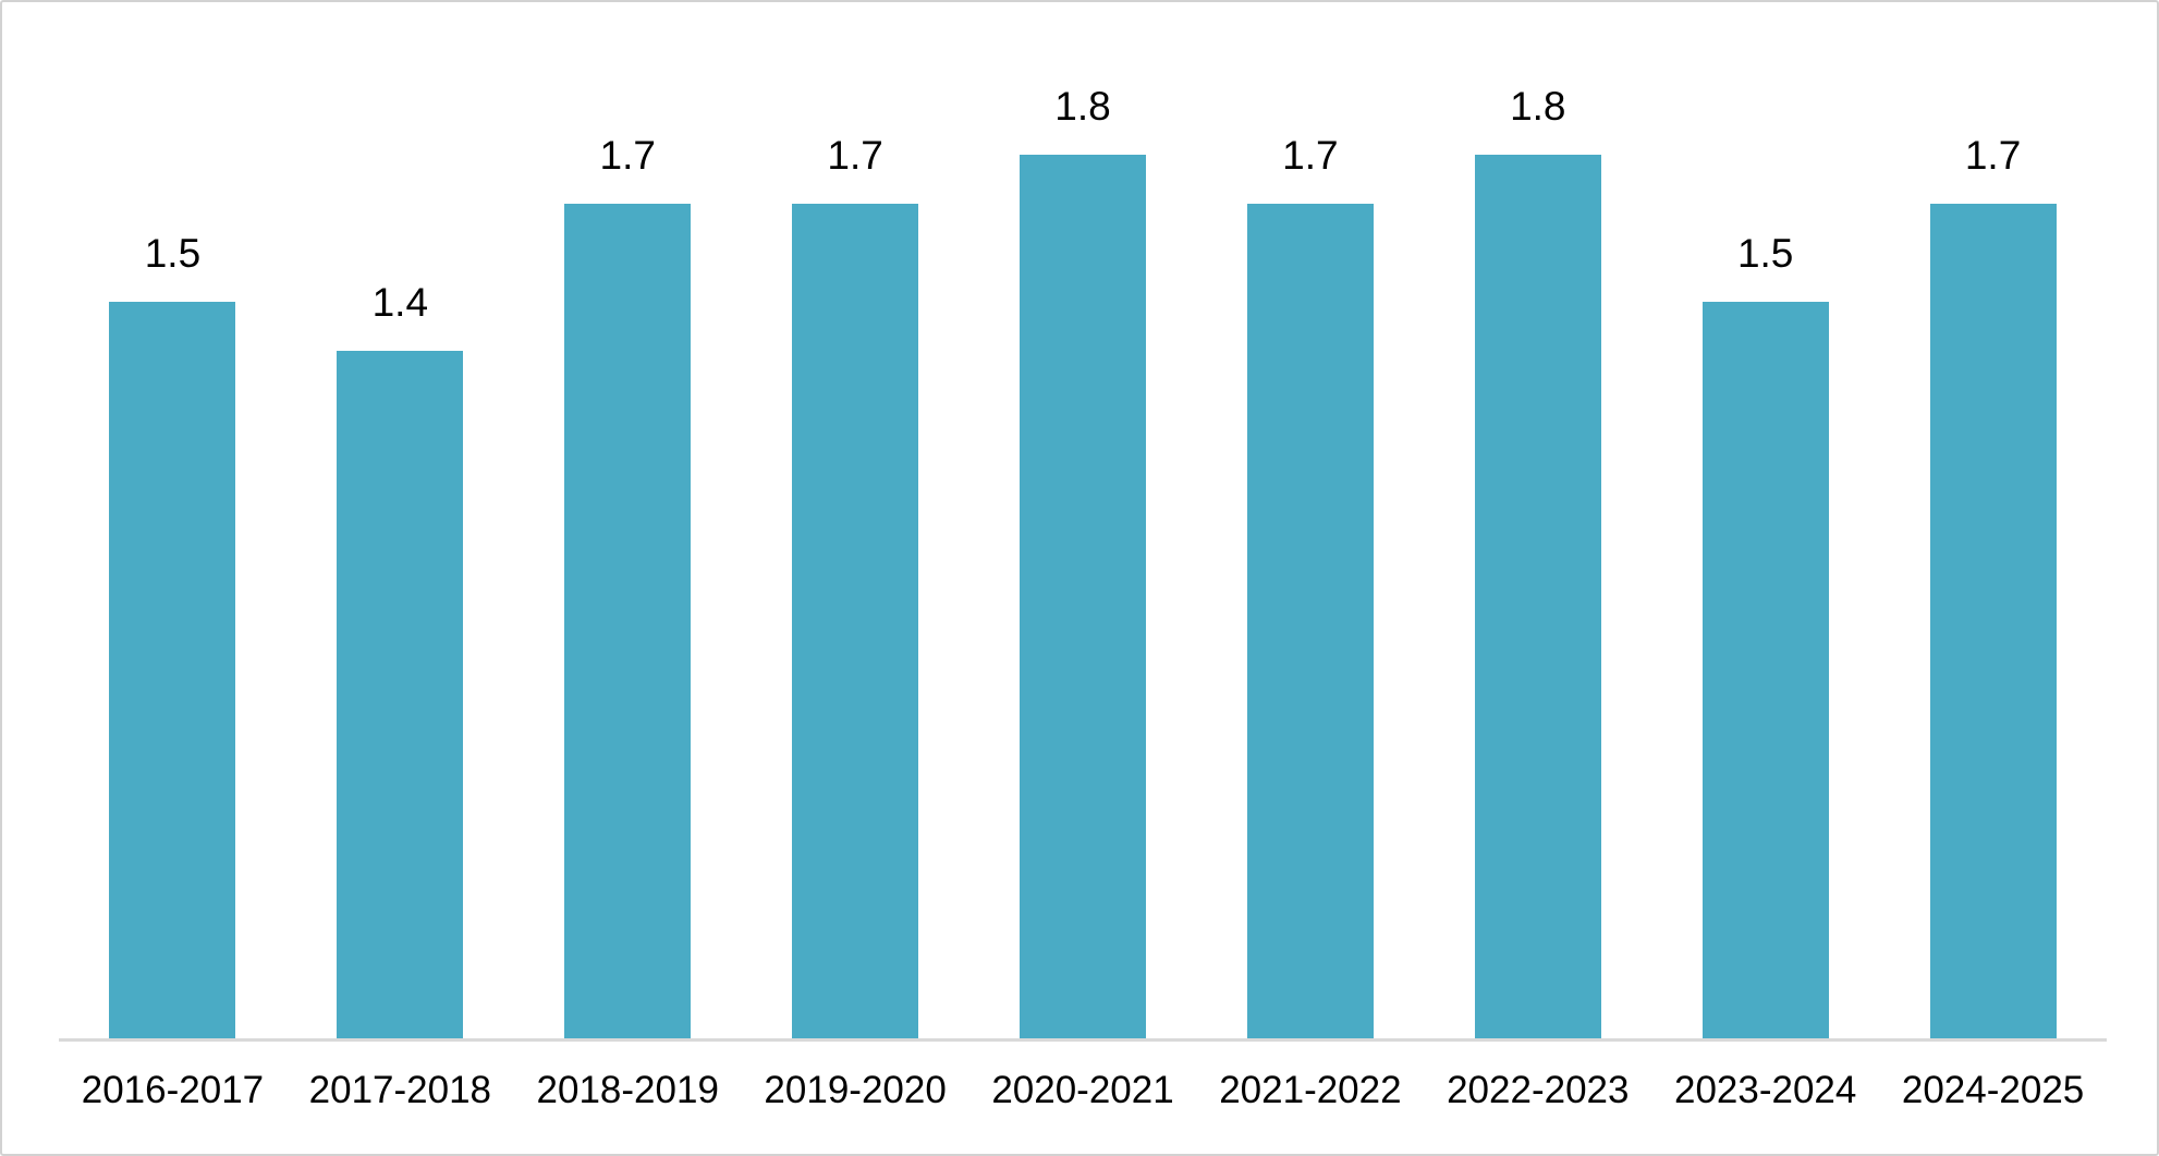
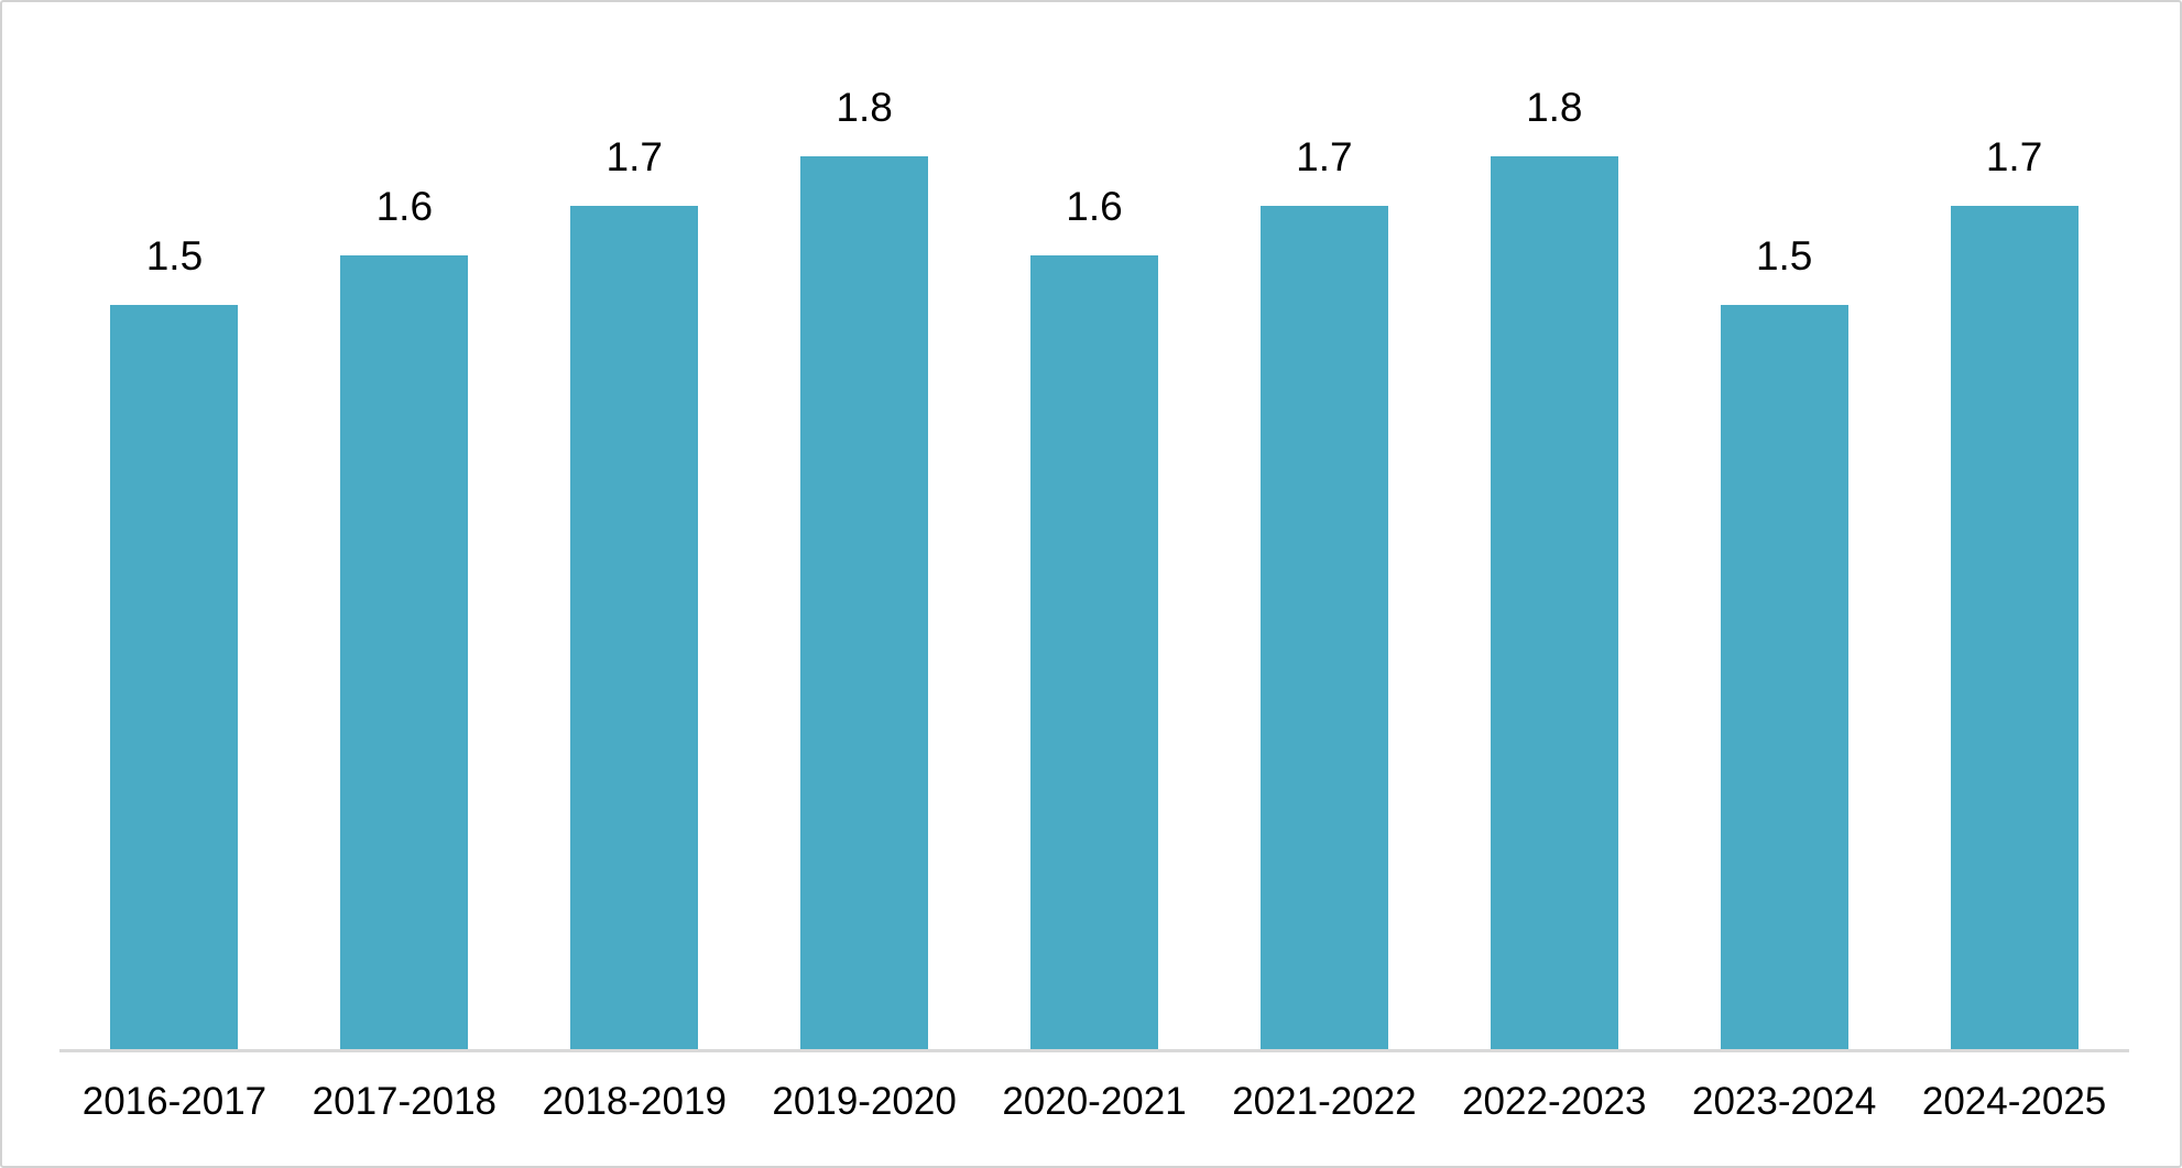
2017-2018: 1.4 -> 1.6
2019-2020: 1.7 -> 1.8
2020-2021: 1.8 -> 1.6
